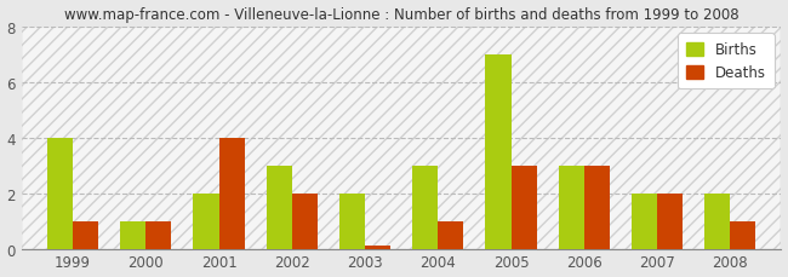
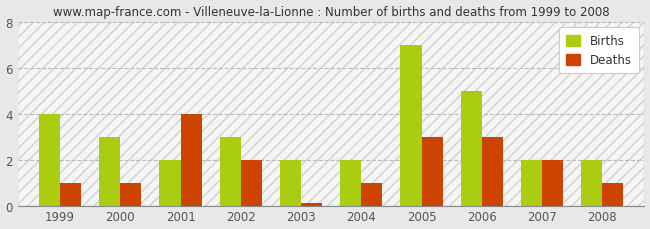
Births/2000: 1 -> 3
Births/2004: 3 -> 2
Births/2006: 3 -> 5
